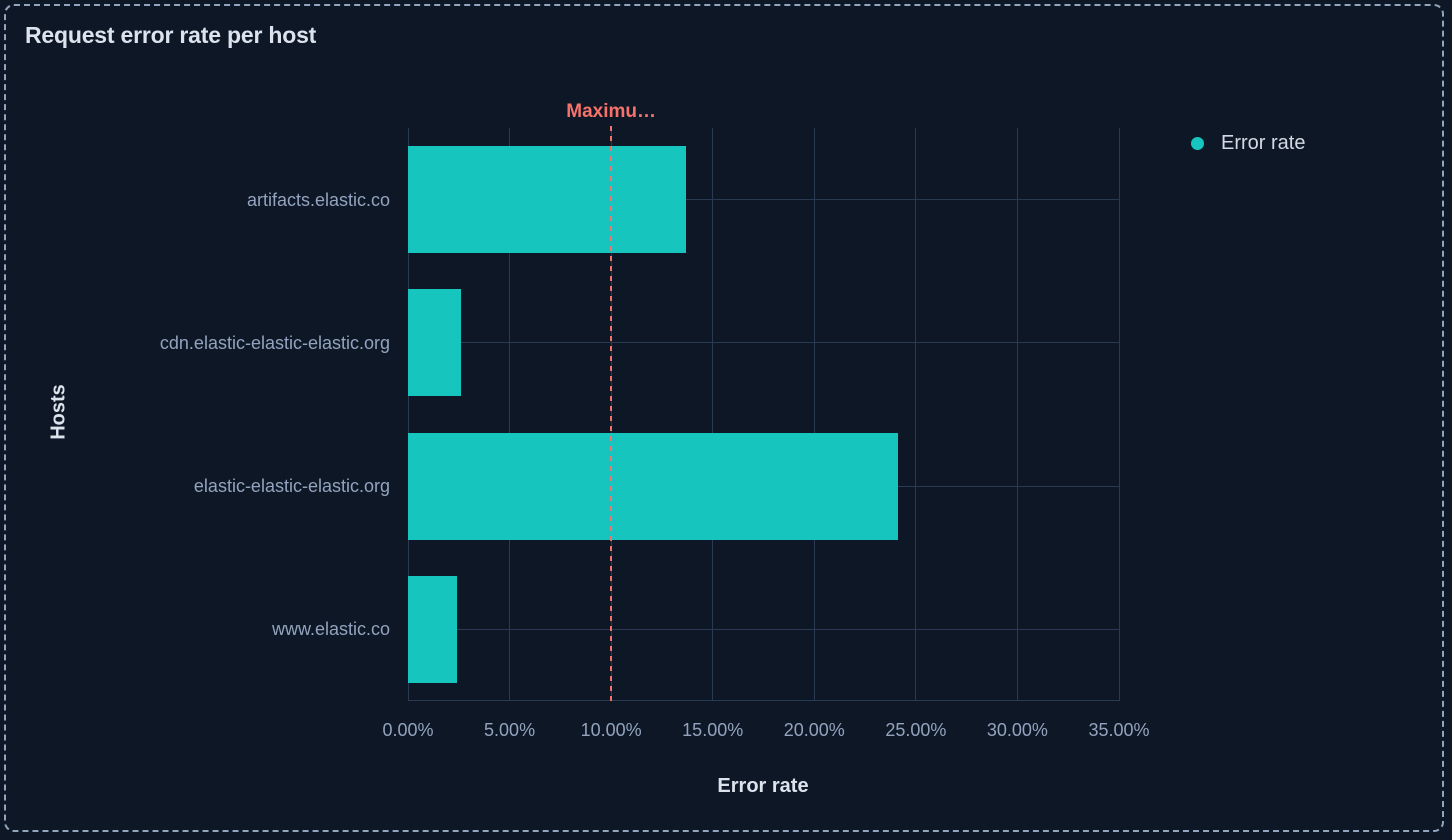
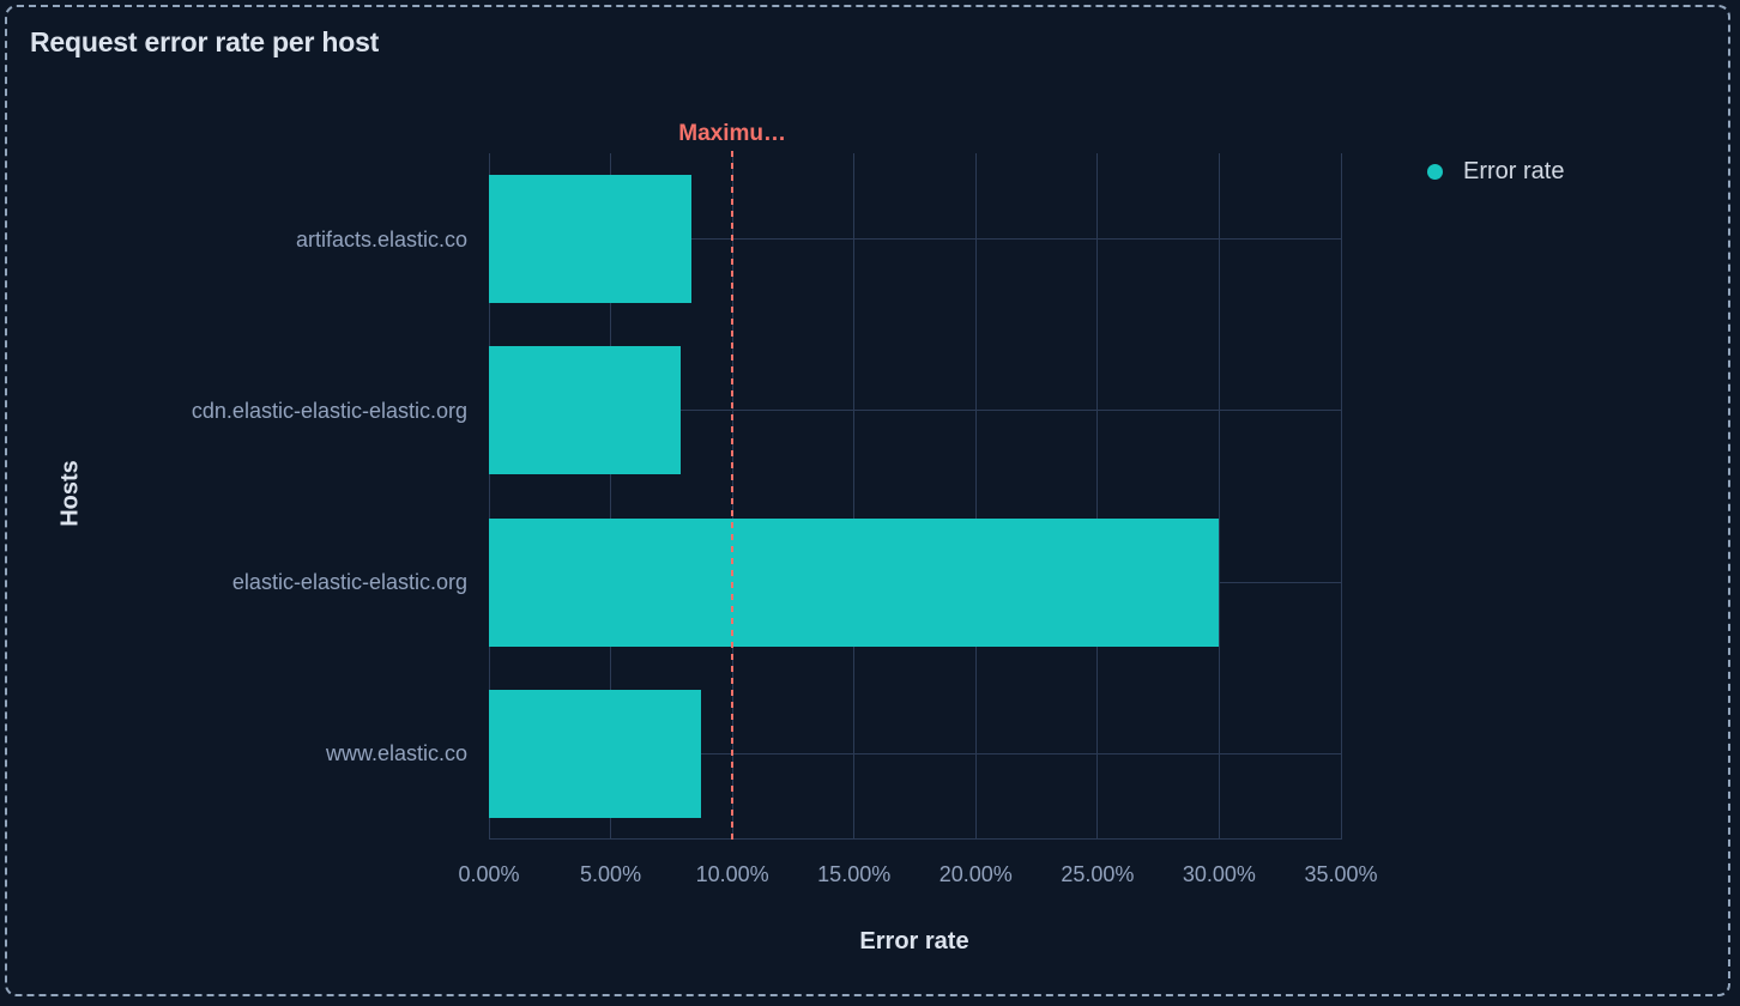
artifacts.elastic.co: 13.7% -> 8.3%
cdn.elastic-elastic-elastic.org: 2.6% -> 7.9%
elastic-elastic-elastic.org: 24.1% -> 30.0%
www.elastic.co: 2.4% -> 8.7%
